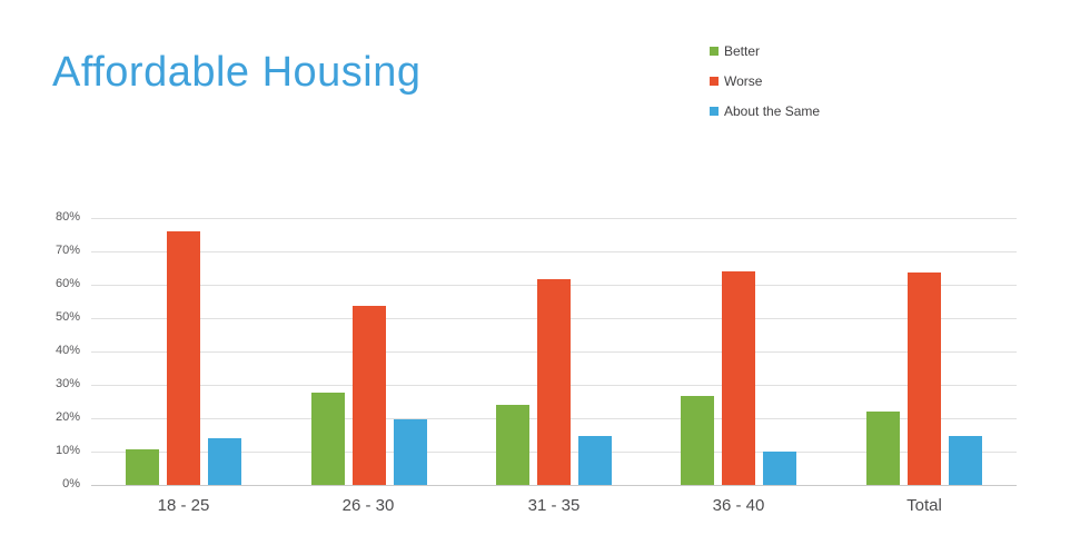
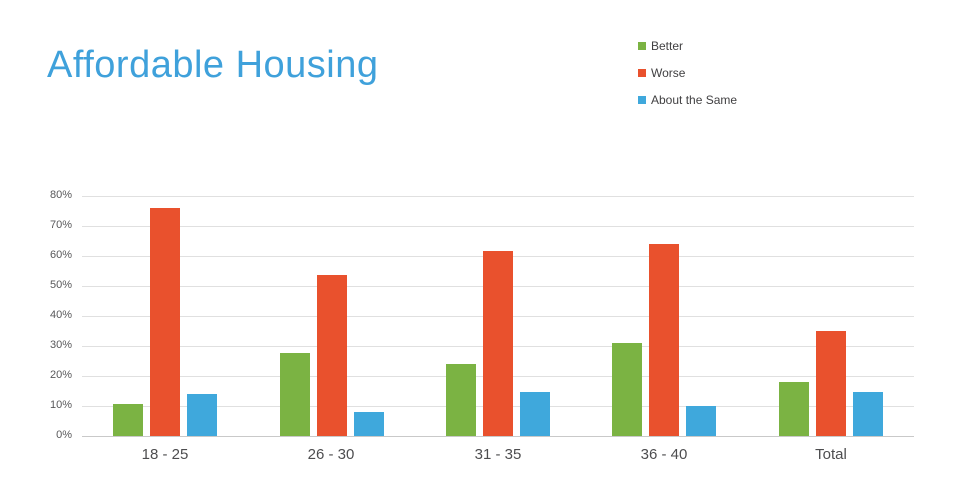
About the Same/26 - 30: 20% -> 8%
Better/36 - 40: 26% -> 31%
Better/Total: 22% -> 18%
Worse/Total: 64% -> 35%
